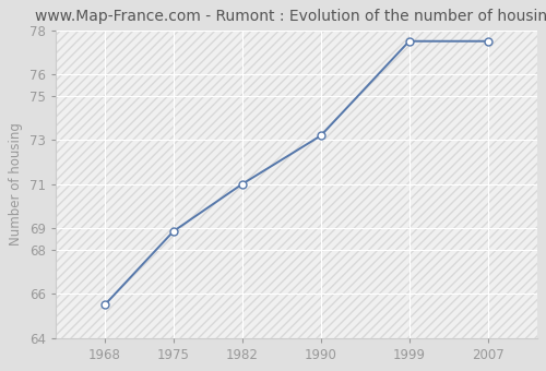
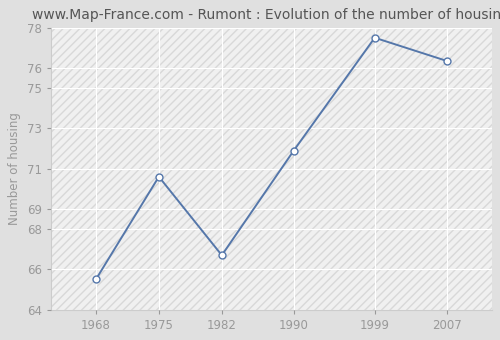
1975: 68.85 -> 70.60
1982: 71.00 -> 66.70
1990: 73.20 -> 71.90
2007: 77.50 -> 76.35
